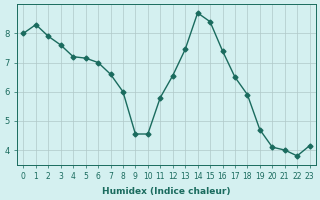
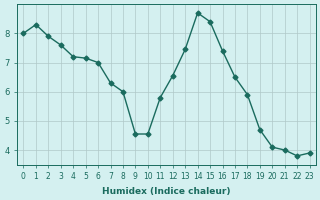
7: 6.60 -> 6.30
23: 4.15 -> 3.90
